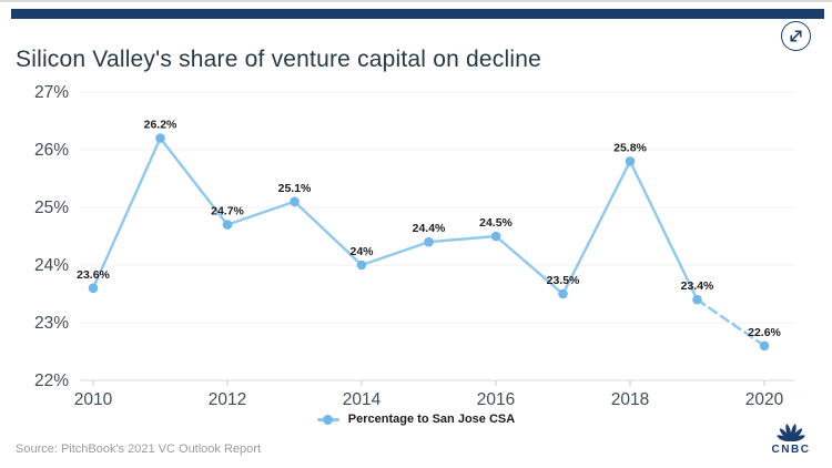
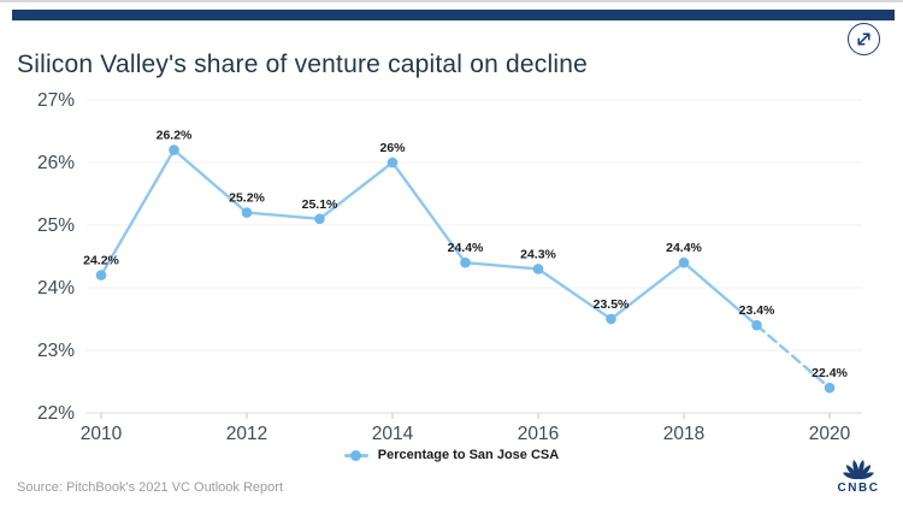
2010: 23.6% -> 24.2%
2012: 24.7% -> 25.2%
2014: 24% -> 26%
2016: 24.5% -> 24.3%
2018: 25.8% -> 24.4%
2020: 22.6% -> 22.4%
